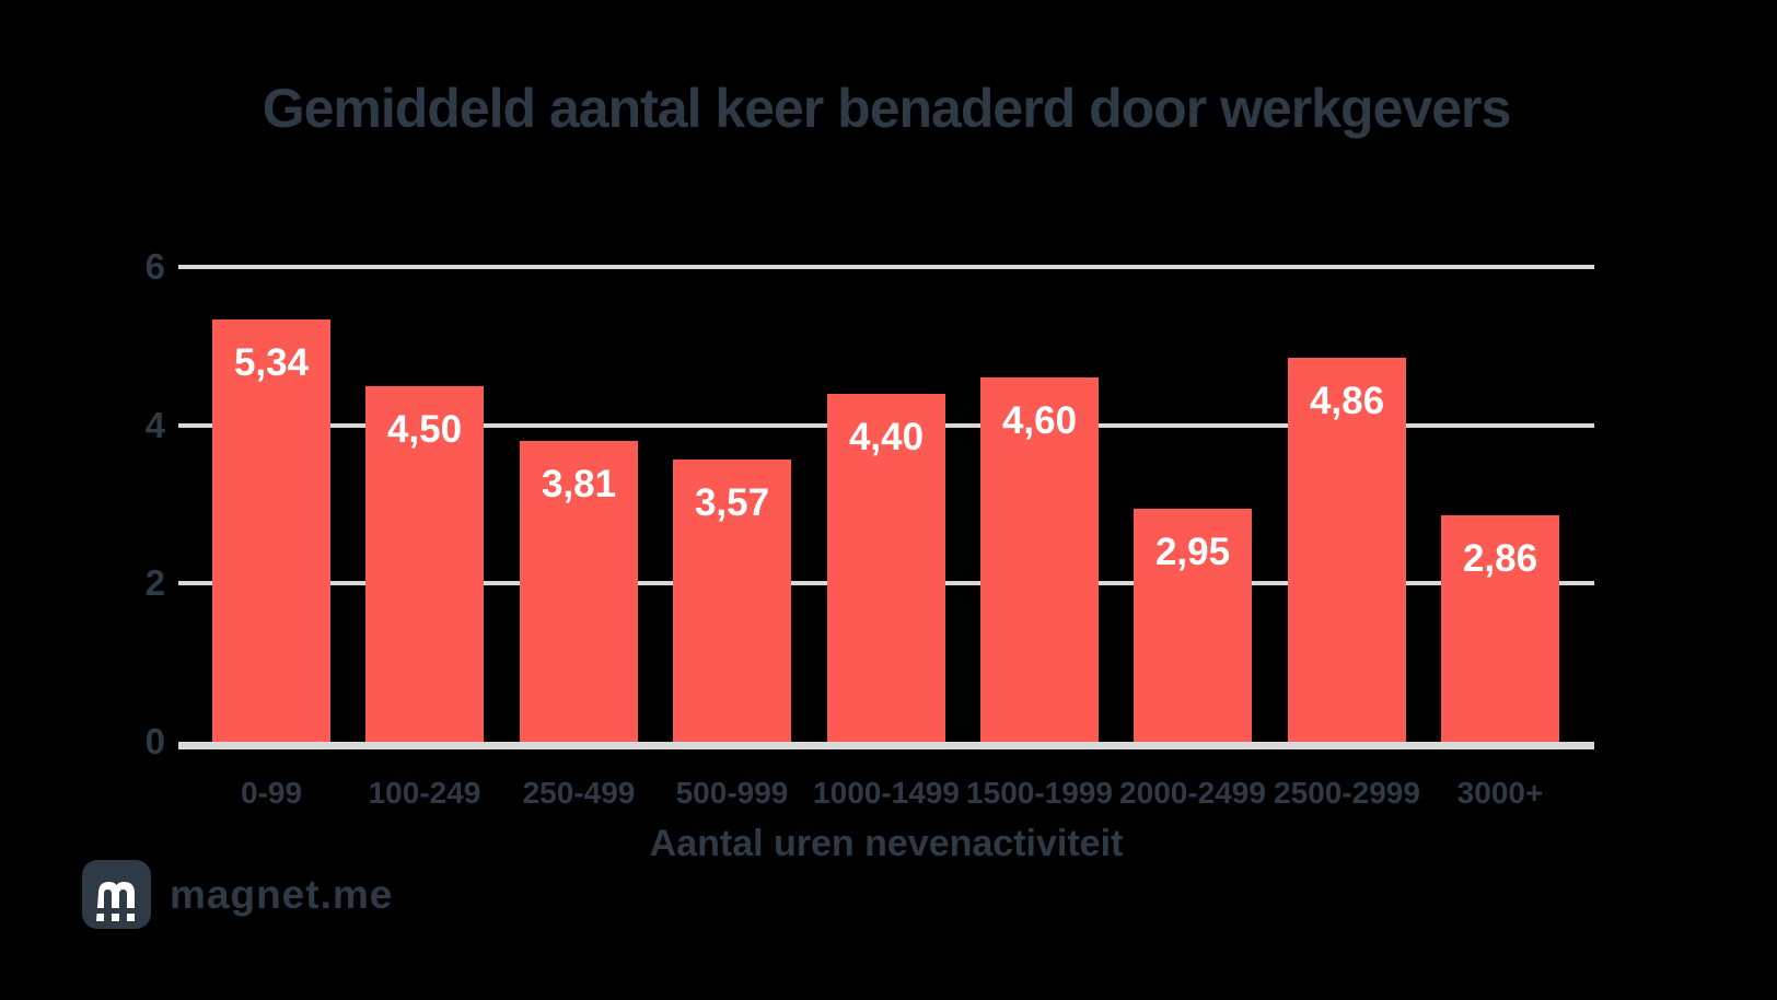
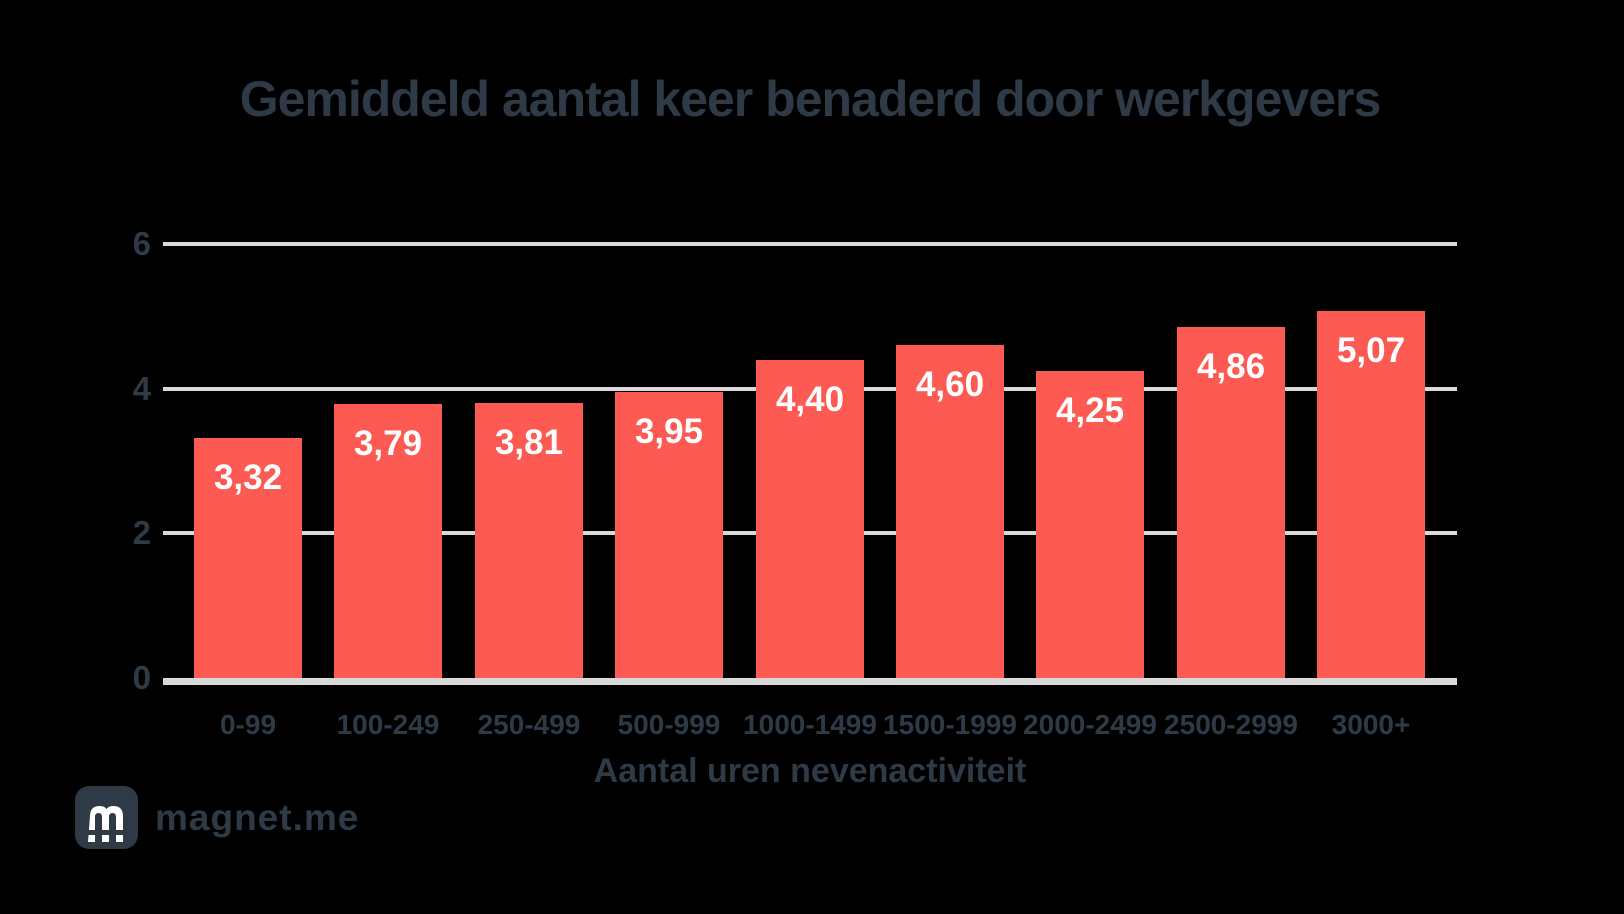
0-99: 5,34 -> 3,32
100-249: 4,50 -> 3,79
500-999: 3,57 -> 3,95
2000-2499: 2,95 -> 4,25
3000+: 2,86 -> 5,07
